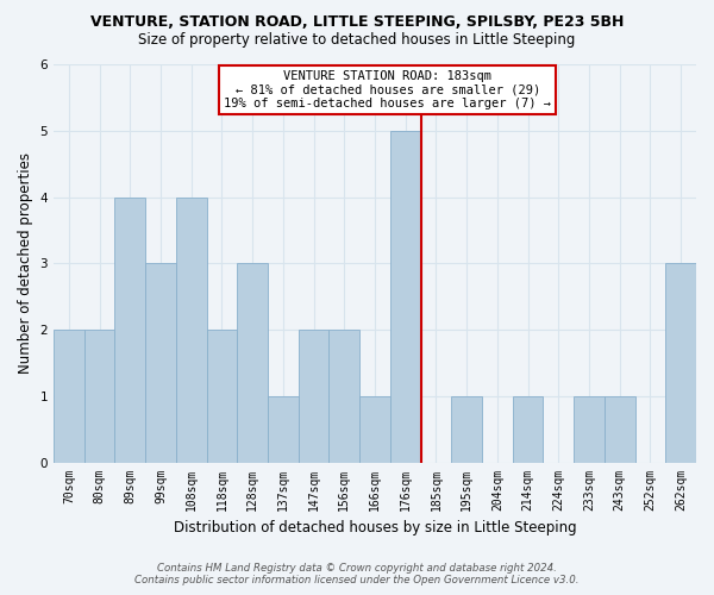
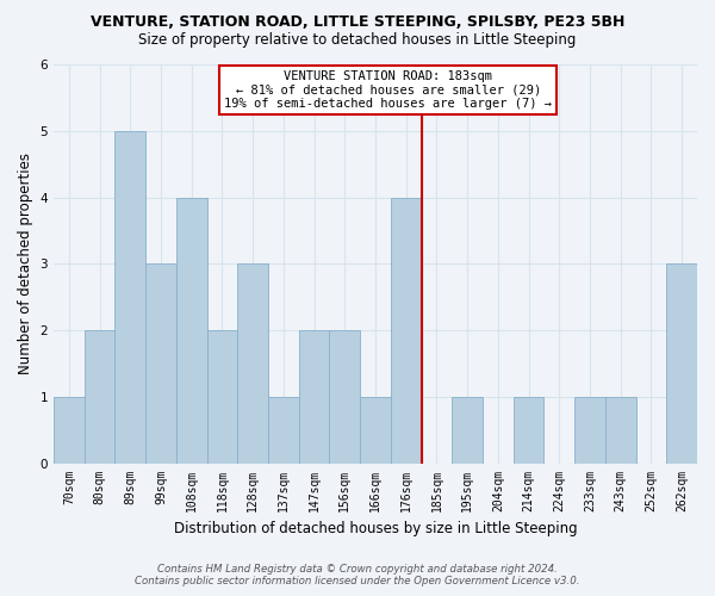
70sqm: 2 -> 1
89sqm: 4 -> 5
176sqm: 5 -> 4
